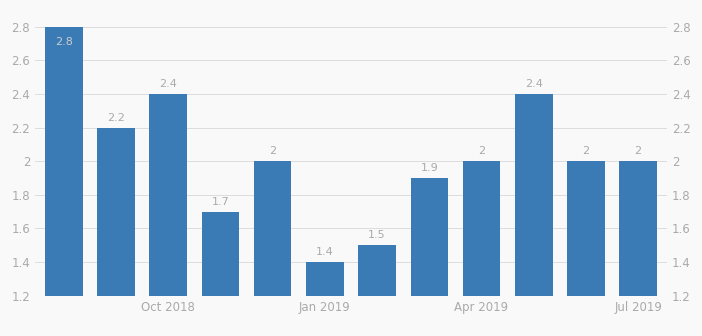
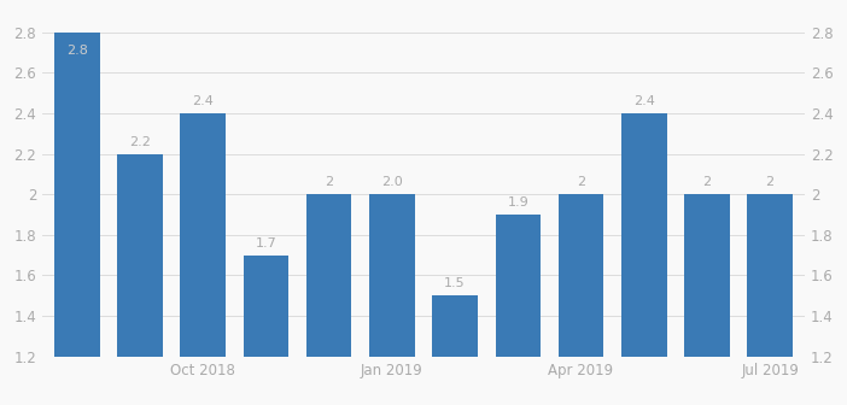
Jan 2019: 1.4 -> 2.0
